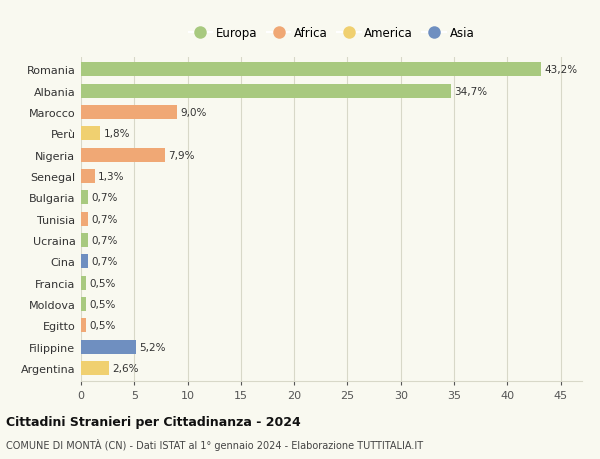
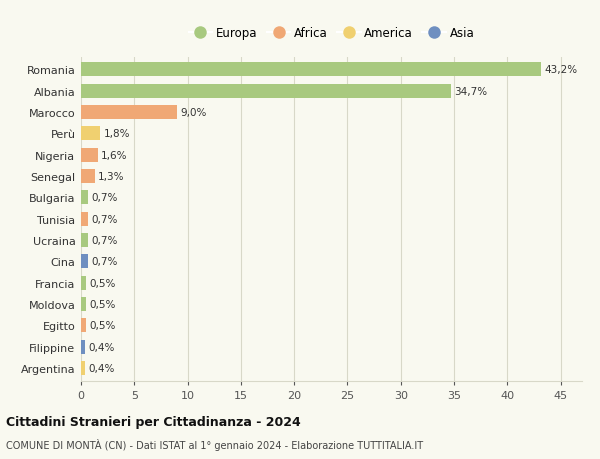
Nigeria: 7,9% -> 1,6%
Filippine: 5,2% -> 0,4%
Argentina: 2,6% -> 0,4%
